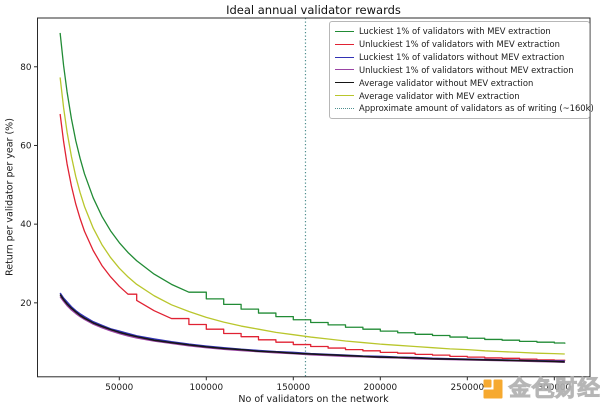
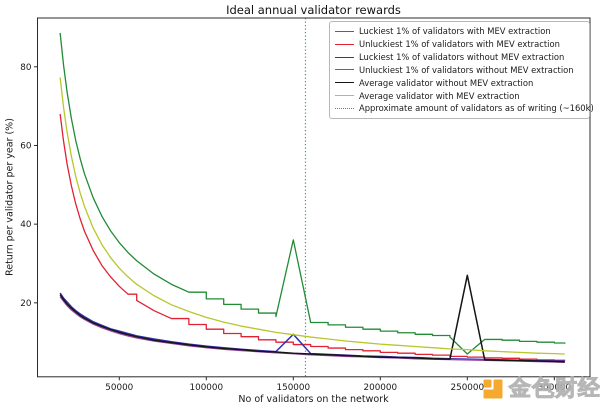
Luckiest 1% of validators with MEV extraction/150000: 16 -> 36
Luckiest 1% of validators without MEV extraction/150000: 7 -> 12
Luckiest 1% of validators with MEV extraction/250000: 11 -> 7
Average validator without MEV extraction/250000: 6 -> 27
